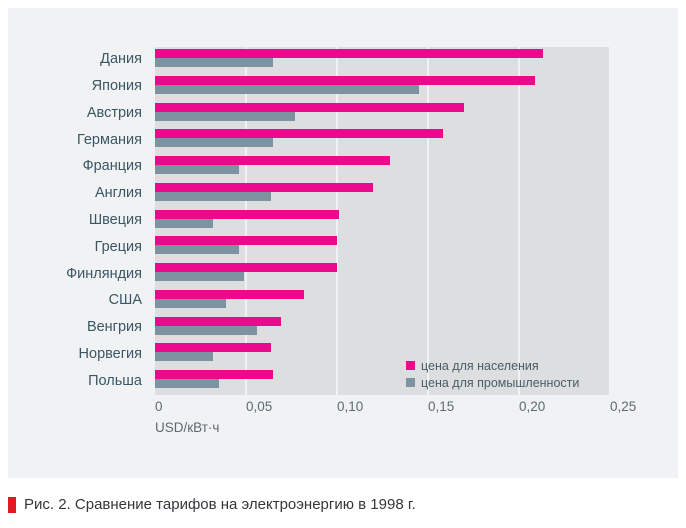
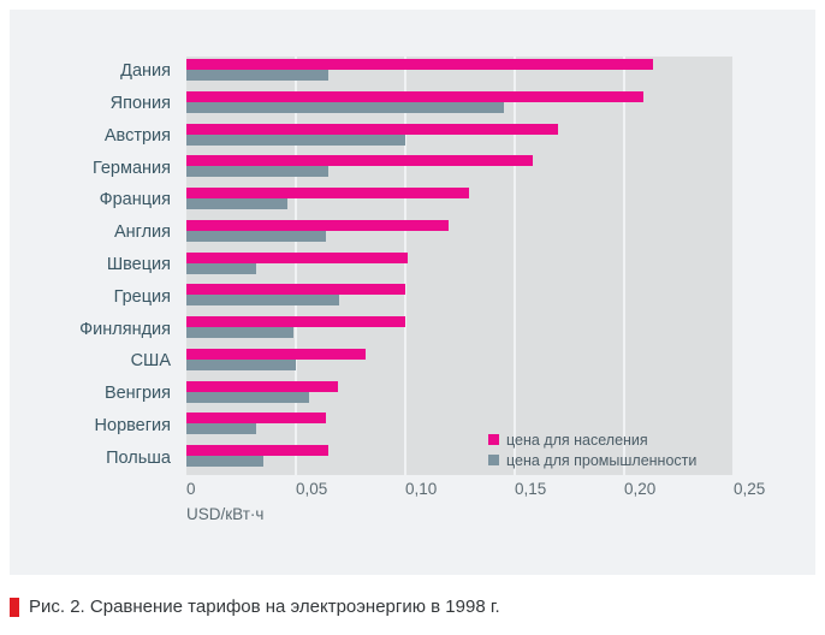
цена для промышленности/Австрия: 0,08 -> 0,10
цена для промышленности/Греция: 0,05 -> 0,07
цена для промышленности/США: 0,04 -> 0,05
